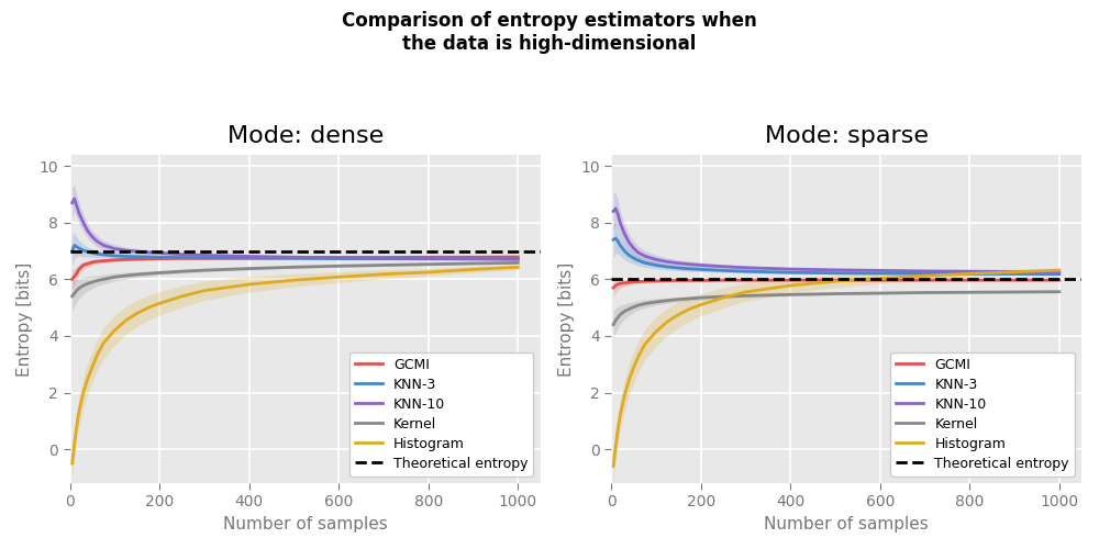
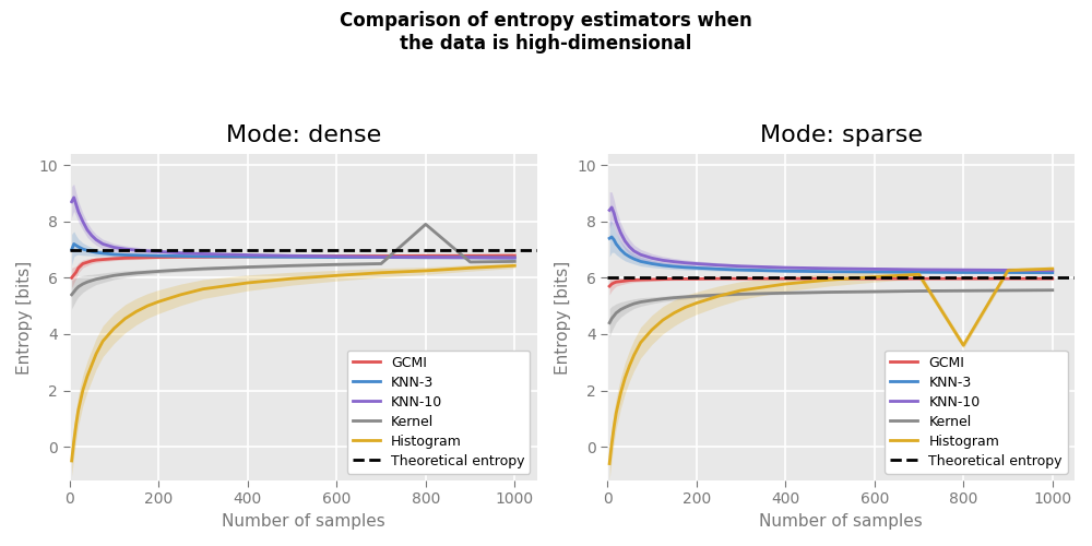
Mode: dense/Kernel/800: 6.53 -> 7.90
Mode: sparse/Histogram/800: 6.20 -> 3.60
